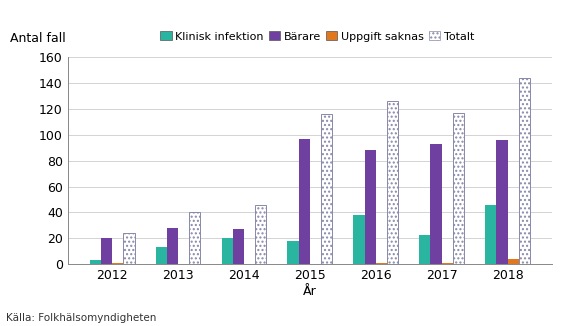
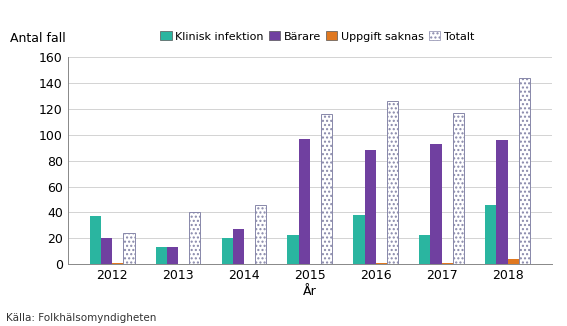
Klinisk infektion/2012: 3 -> 37
Bärare/2013: 28 -> 13
Klinisk infektion/2015: 18 -> 23
